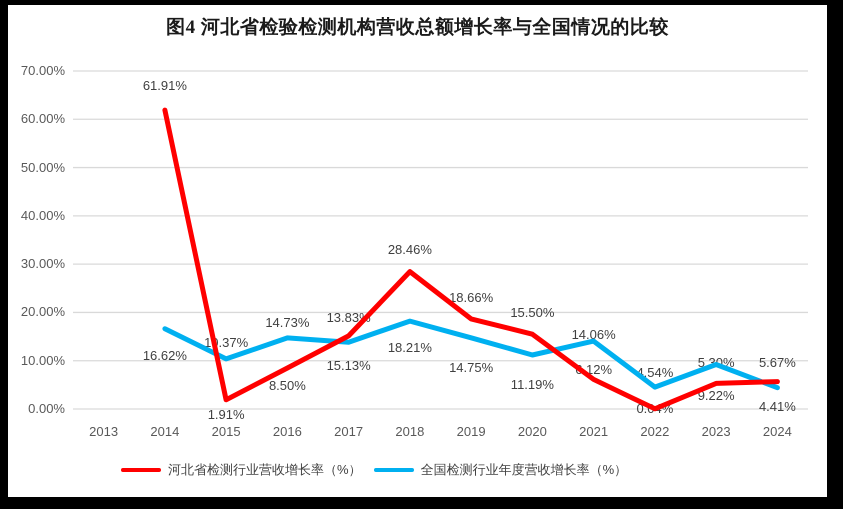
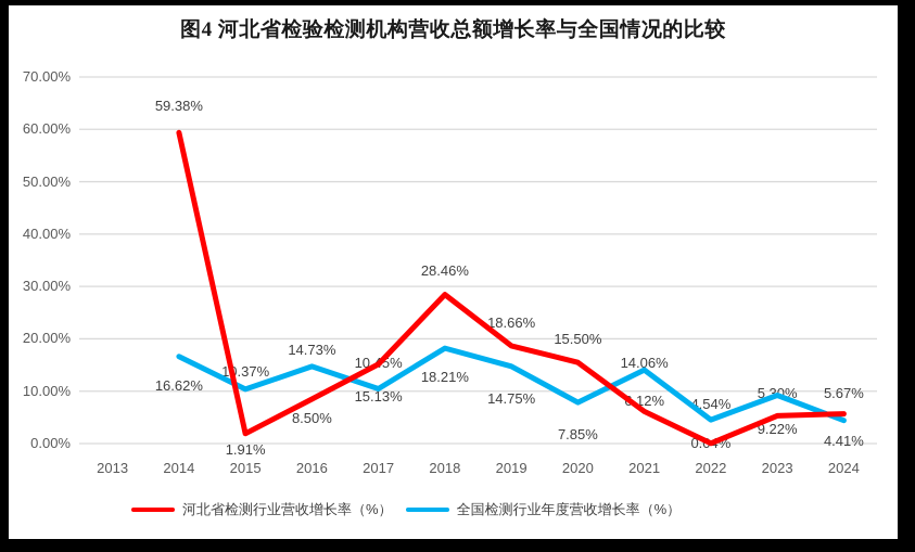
河北省检测行业营收增长率（%）/2014: 61.91% -> 59.38%
全国检测行业年度营收增长率（%）/2017: 13.83% -> 10.45%
全国检测行业年度营收增长率（%）/2020: 11.19% -> 7.85%
